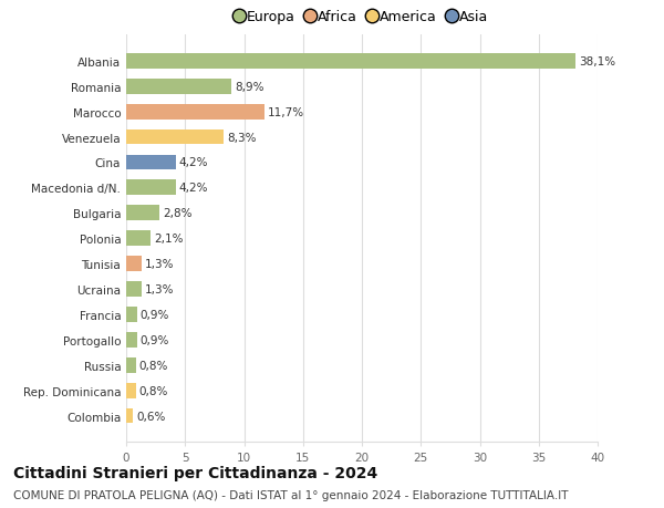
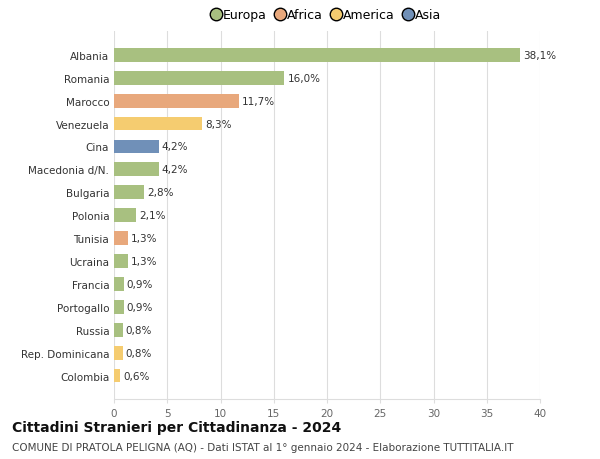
Romania: 8,9% -> 16,0%
